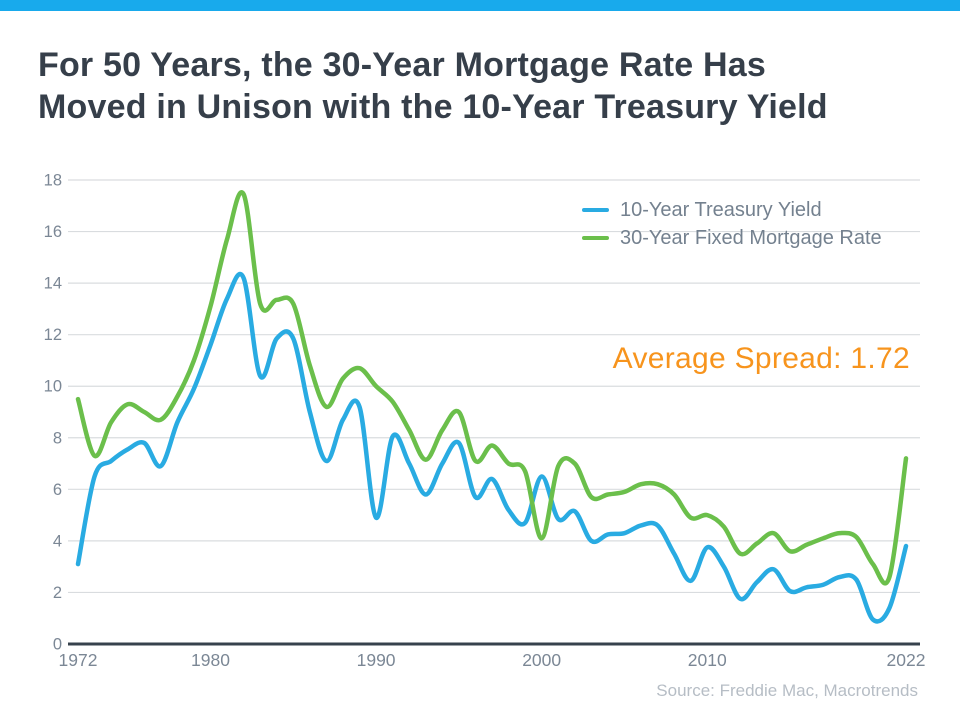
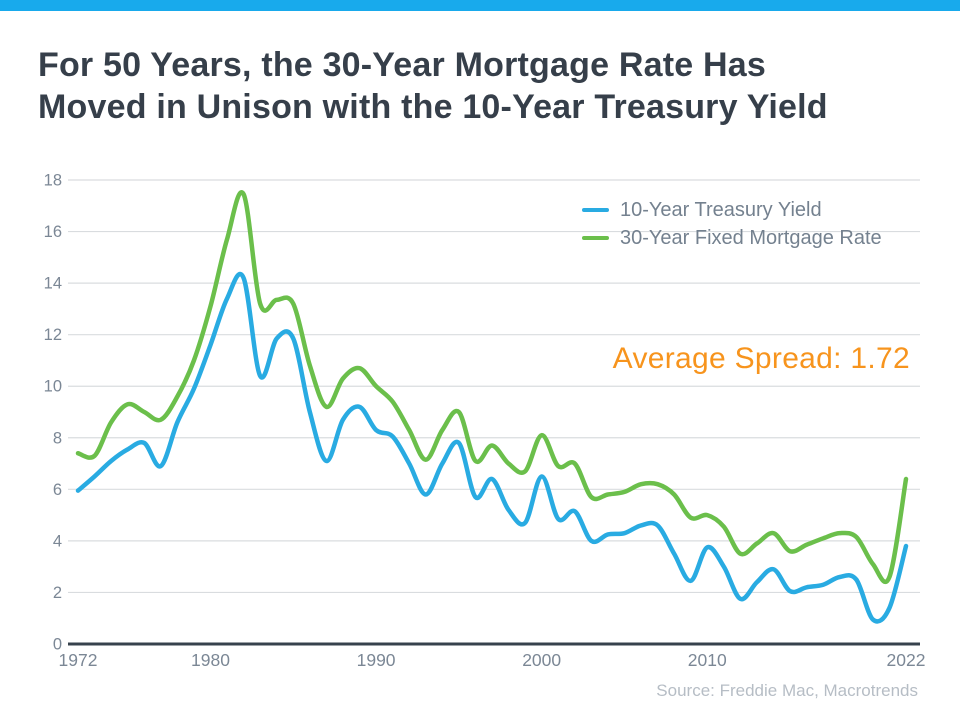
10-Year Treasury Yield/1972: 3.1 -> 6.0
30-Year Fixed Mortgage Rate/1972: 9.5 -> 7.4
10-Year Treasury Yield/1990: 4.9 -> 8.3
30-Year Fixed Mortgage Rate/2000: 4.1 -> 8.1
30-Year Fixed Mortgage Rate/2022: 7.2 -> 6.4
